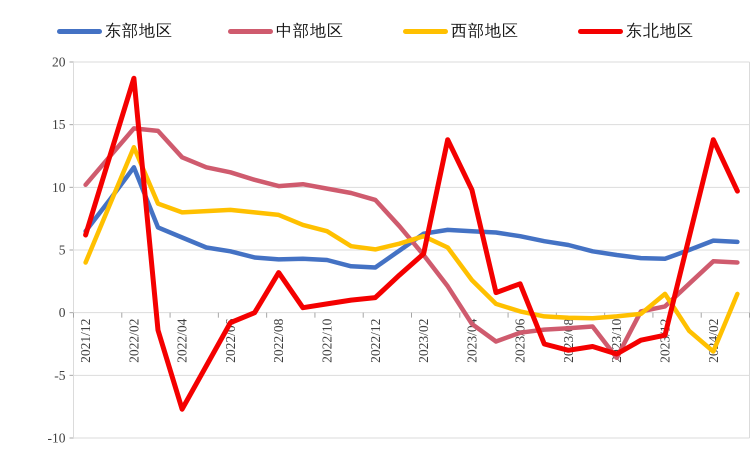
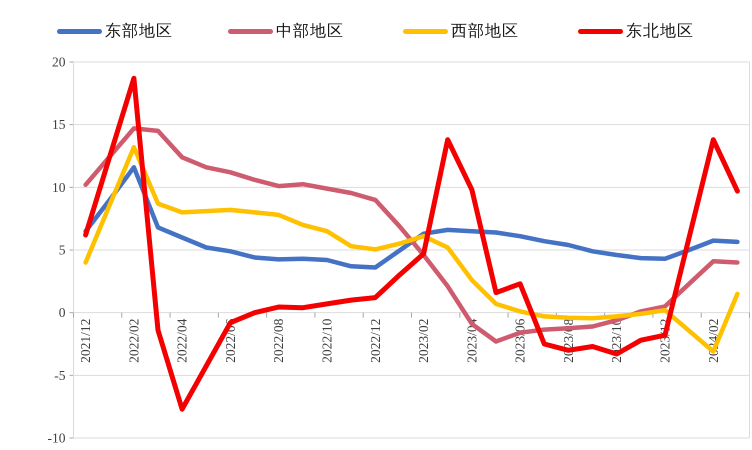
东北地区/2022/08: 3.2 -> 0.5
中部地区/2023/10: -3.6 -> -0.6
西部地区/2023/12: 1.5 -> 0.2
